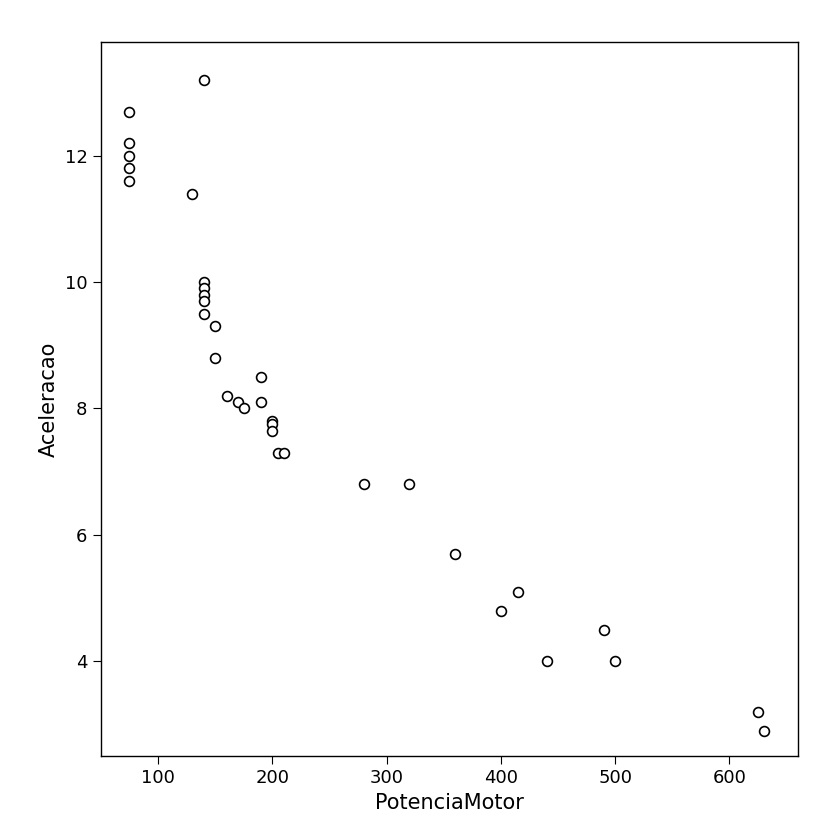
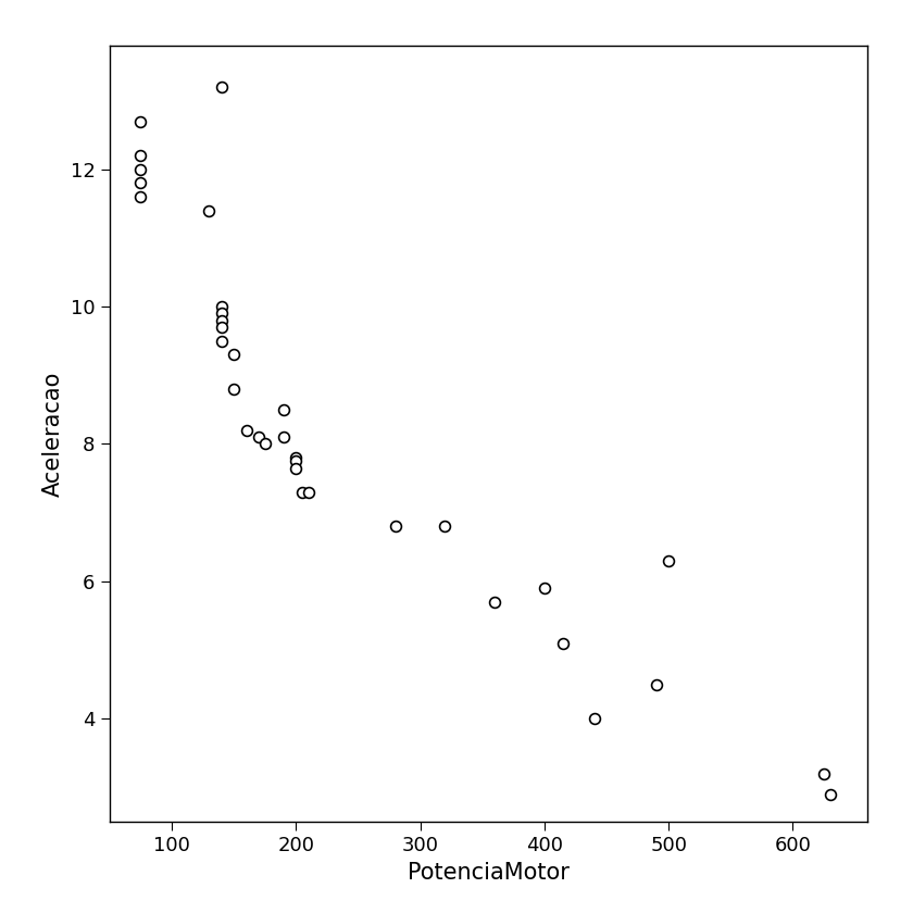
400: 4.80 -> 5.90
500: 4.00 -> 6.30
